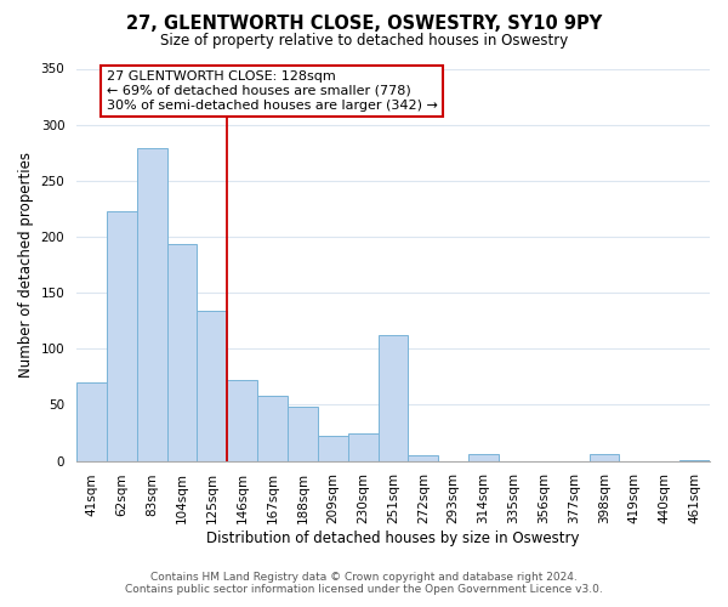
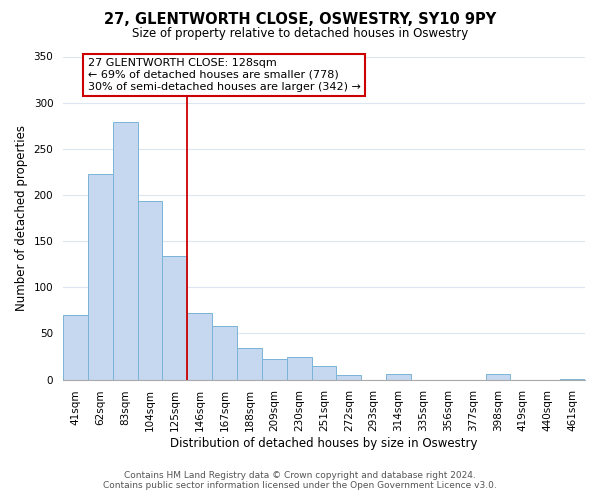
188sqm: 48 -> 34
251sqm: 112 -> 15
